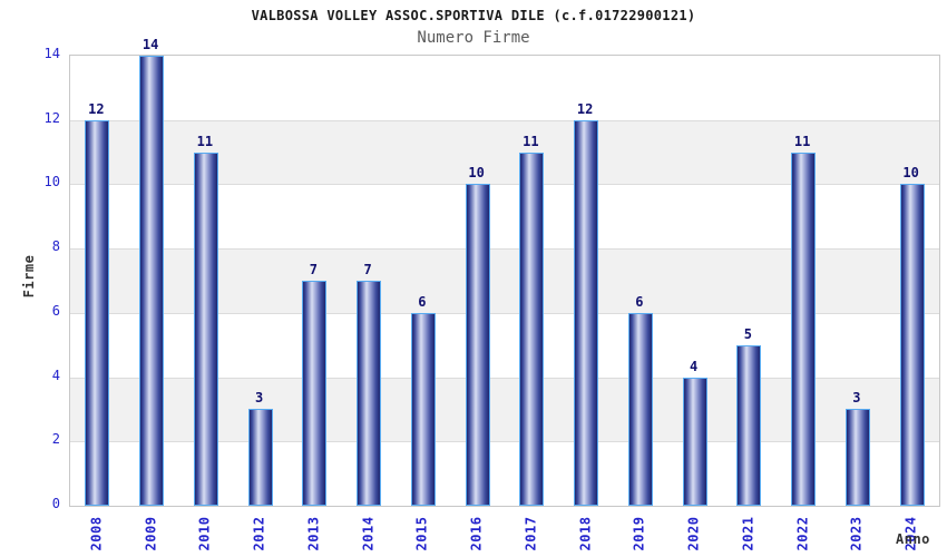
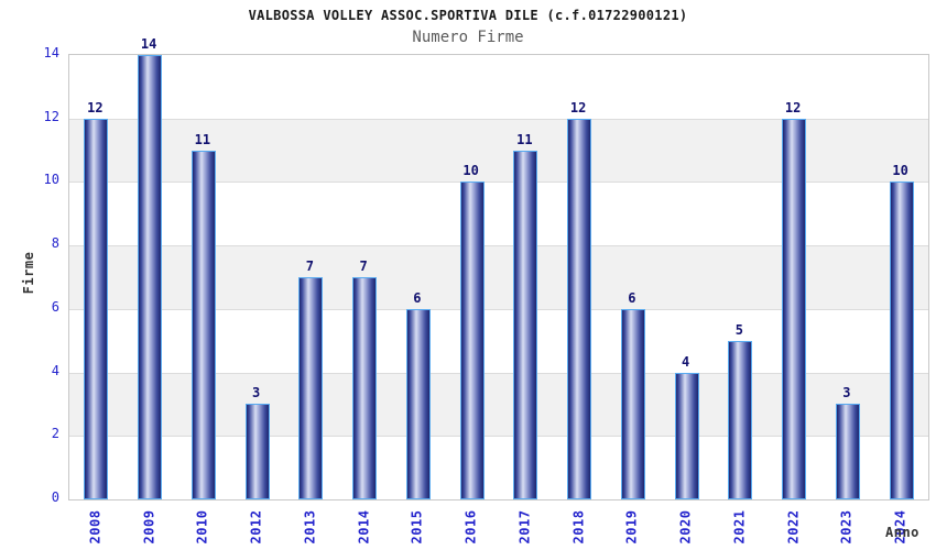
2022: 11 -> 12
